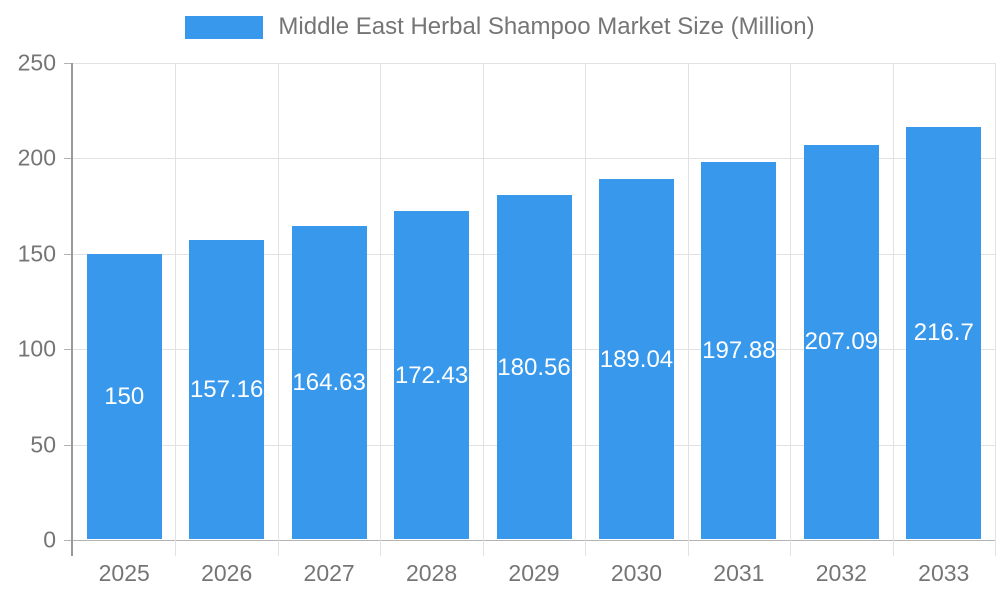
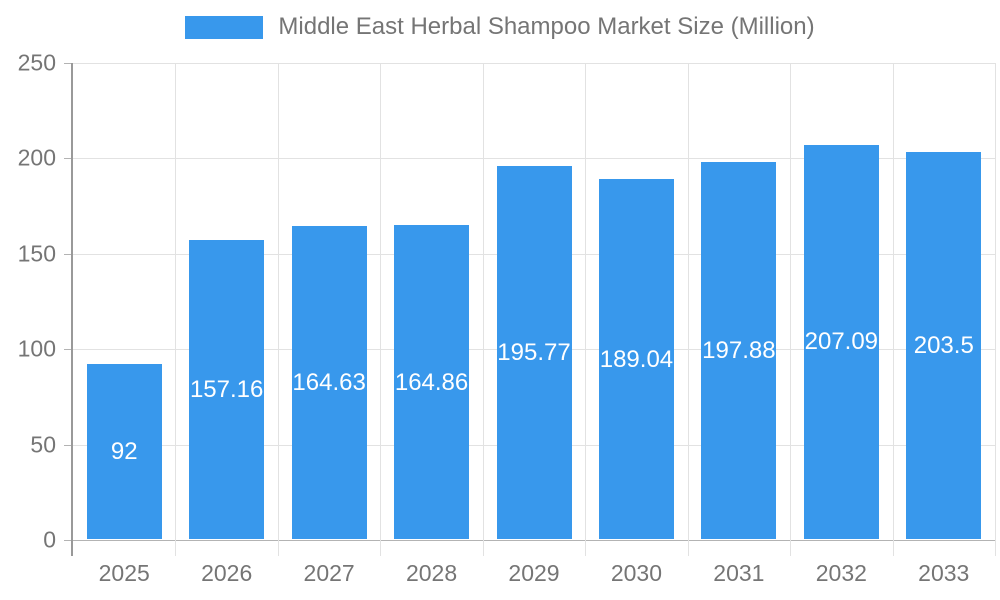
2025: 150 -> 92
2028: 172.43 -> 164.86
2029: 180.56 -> 195.77
2033: 216.7 -> 203.5
